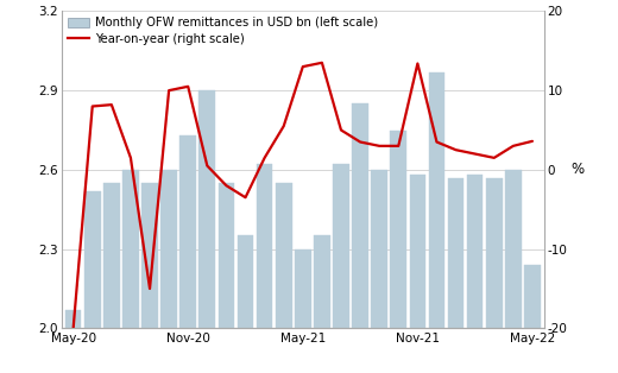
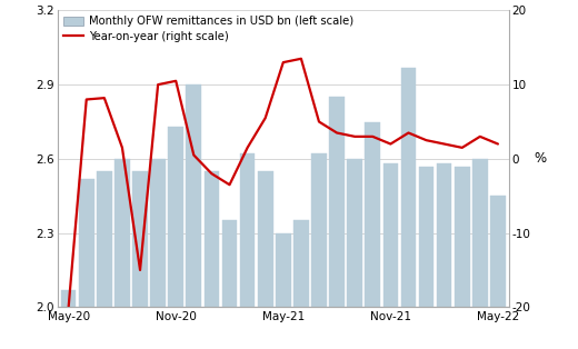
Year-on-year (right scale)/Nov-21: 13.4 -> 2.0
Monthly OFW remittances in USD bn (left scale)/May-22: 2.24 -> 2.45
Year-on-year (right scale)/May-22: 3.6 -> 2.0
